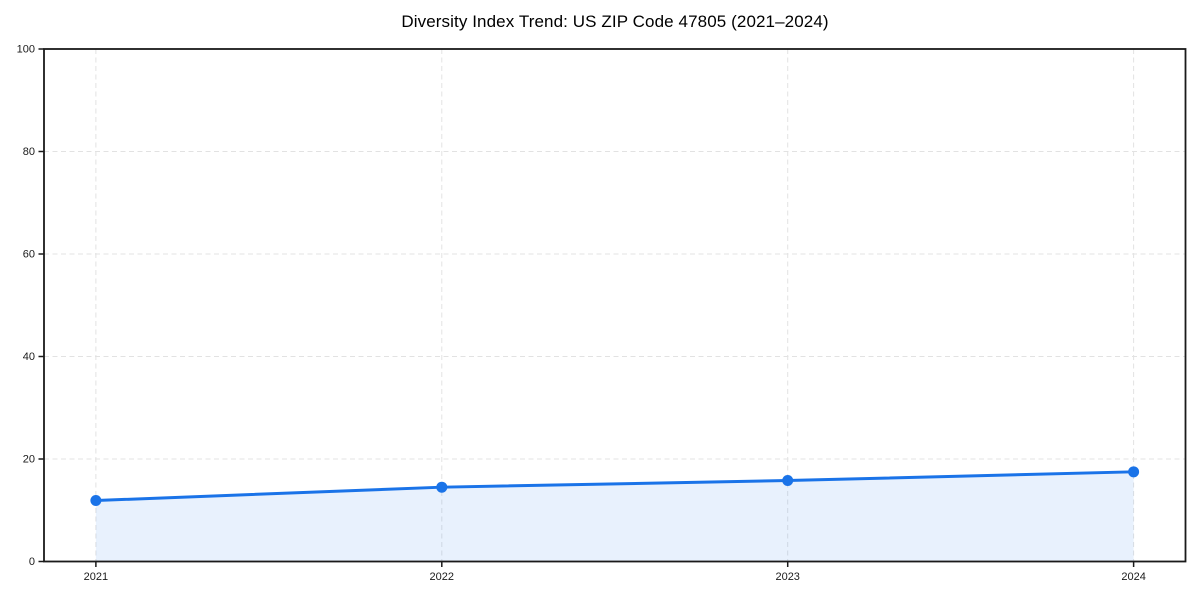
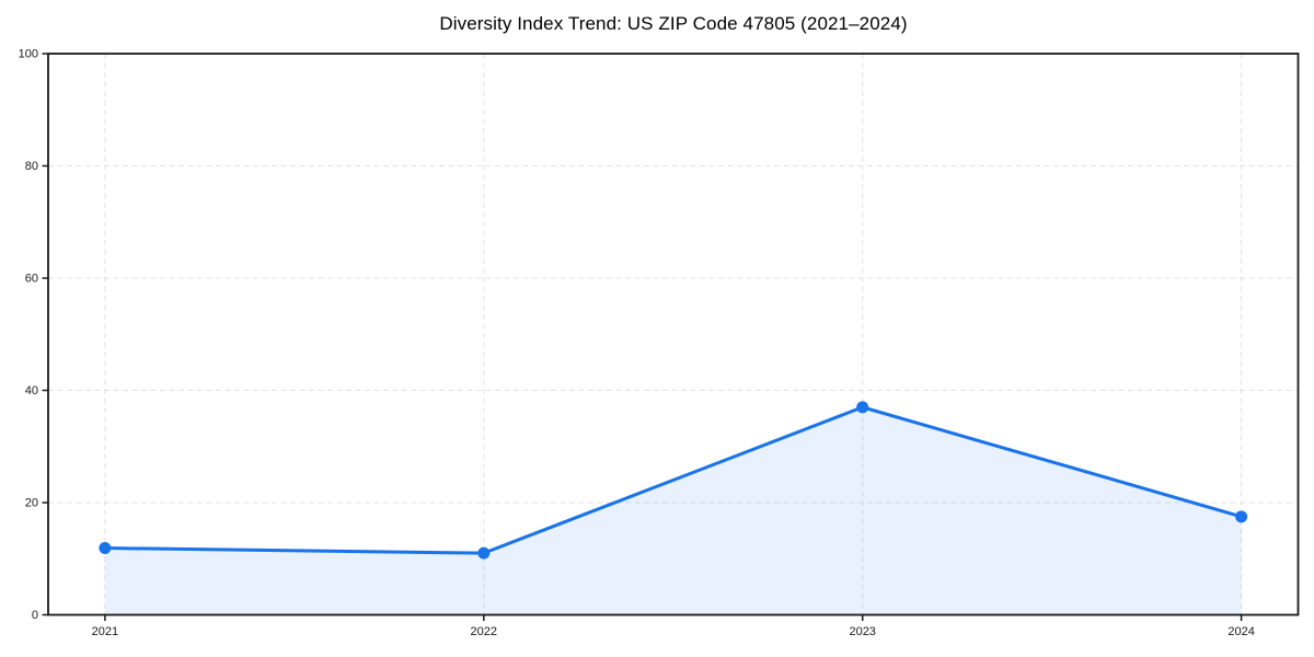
2022: 14 -> 11
2023: 16 -> 37
